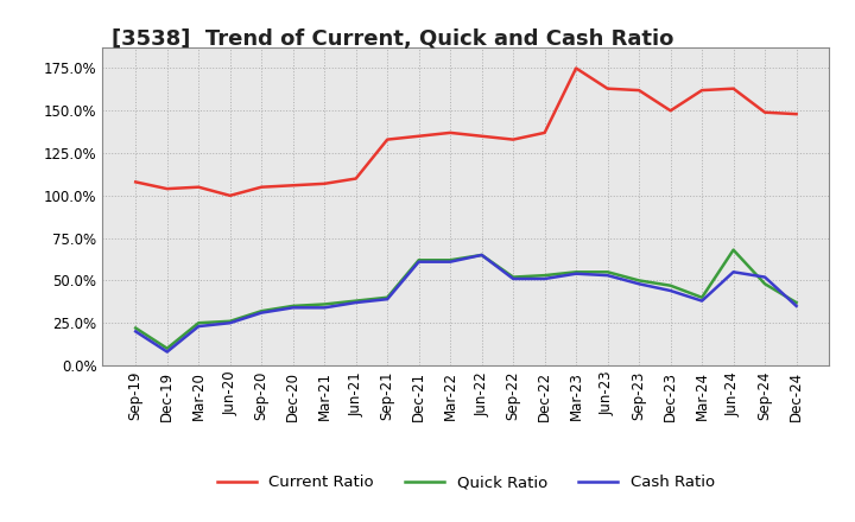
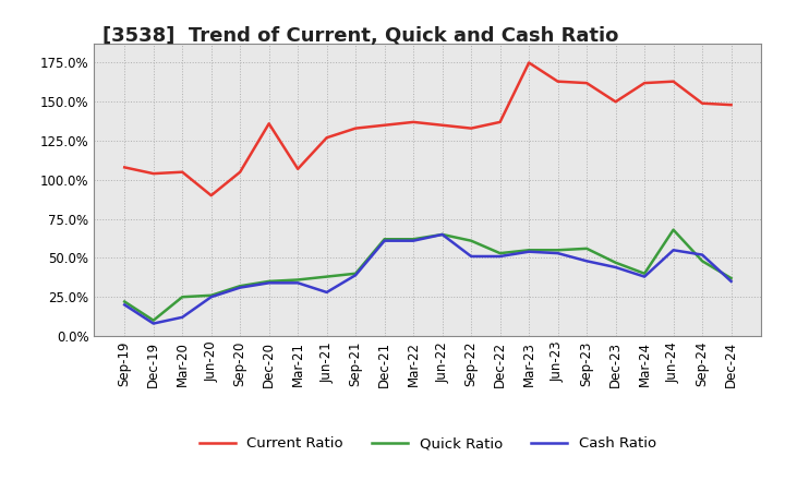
Cash Ratio/Mar-20: 23% -> 12%
Current Ratio/Jun-20: 100% -> 90%
Current Ratio/Dec-20: 106% -> 136%
Current Ratio/Jun-21: 110% -> 127%
Cash Ratio/Jun-21: 37% -> 28%
Quick Ratio/Sep-22: 52% -> 61%
Quick Ratio/Sep-23: 50% -> 56%
